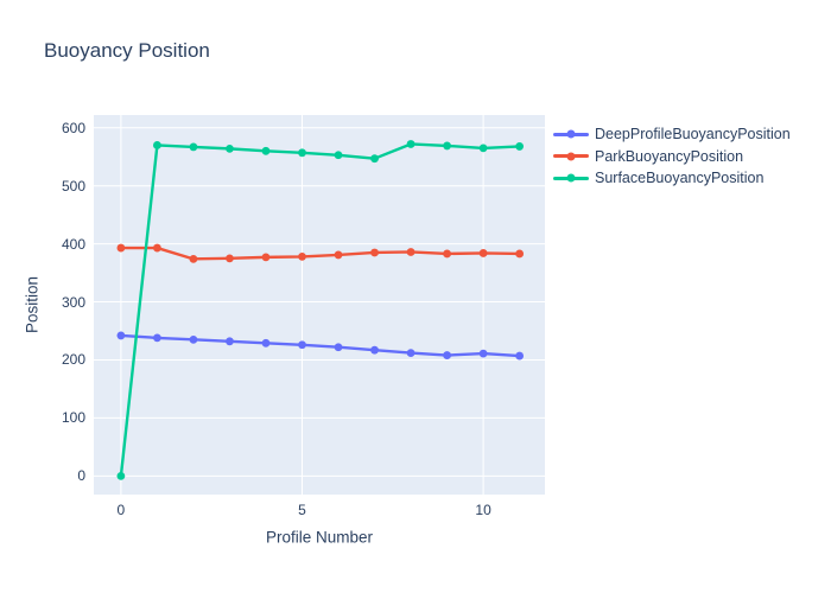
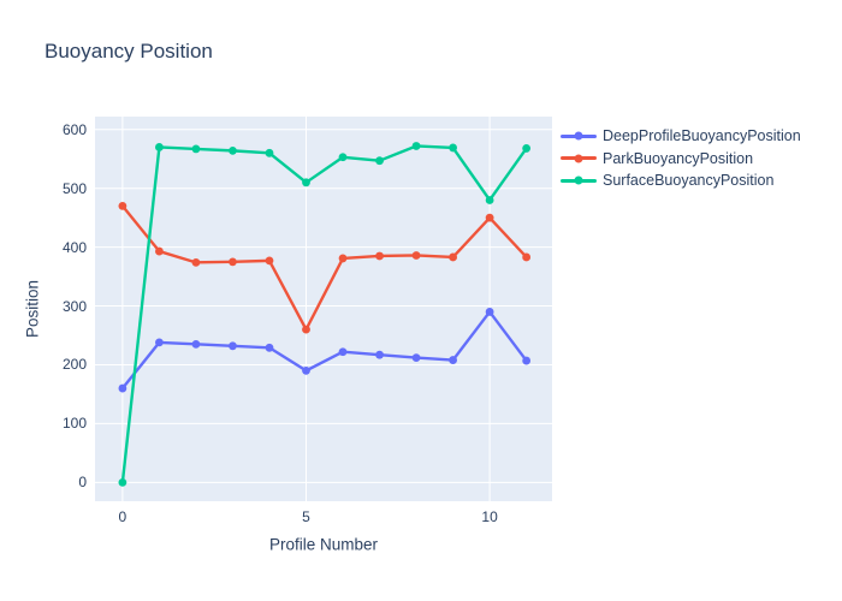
DeepProfileBuoyancyPosition/0: 240 -> 160
ParkBuoyancyPosition/0: 390 -> 470
DeepProfileBuoyancyPosition/5: 230 -> 190
ParkBuoyancyPosition/5: 380 -> 260
SurfaceBuoyancyPosition/5: 560 -> 510
DeepProfileBuoyancyPosition/10: 210 -> 290
ParkBuoyancyPosition/10: 380 -> 450
SurfaceBuoyancyPosition/10: 560 -> 480
